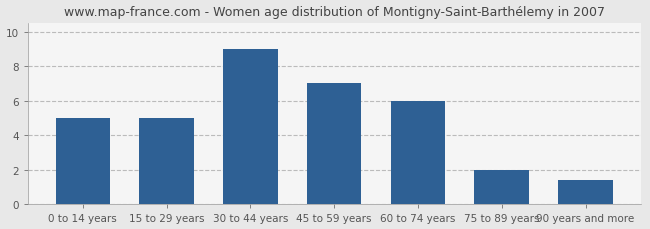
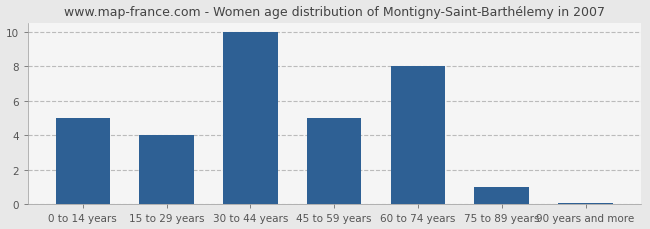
15 to 29 years: 5.0 -> 4.0
30 to 44 years: 9.0 -> 10.0
45 to 59 years: 7.0 -> 5.0
60 to 74 years: 6.0 -> 8.0
75 to 89 years: 2.0 -> 1.0
90 years and more: 1.4 -> 0.1
